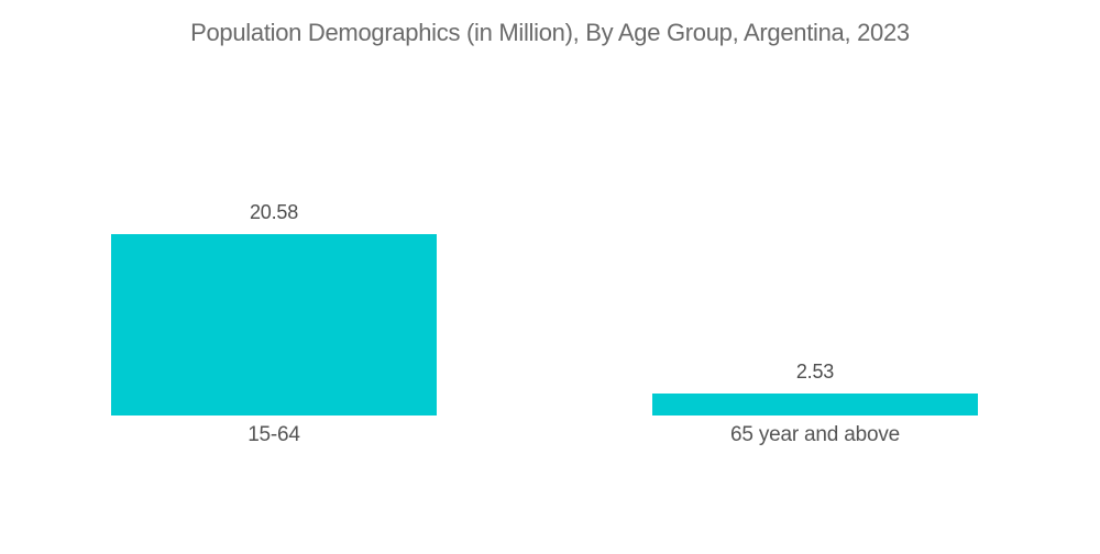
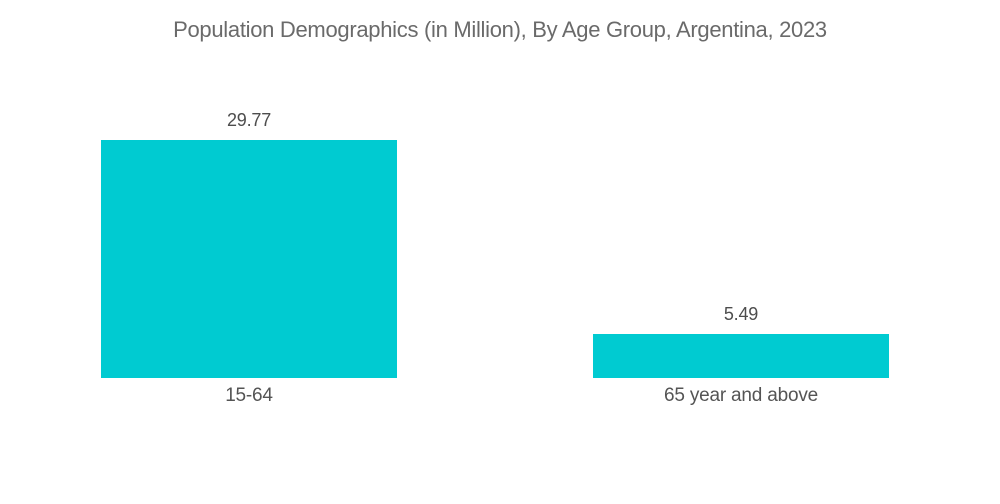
15-64: 20.58 -> 29.77
65 year and above: 2.53 -> 5.49
